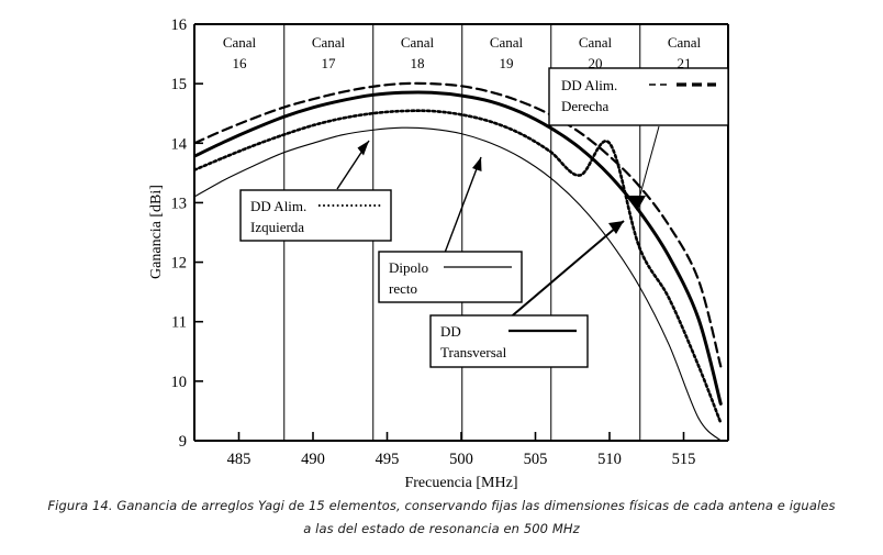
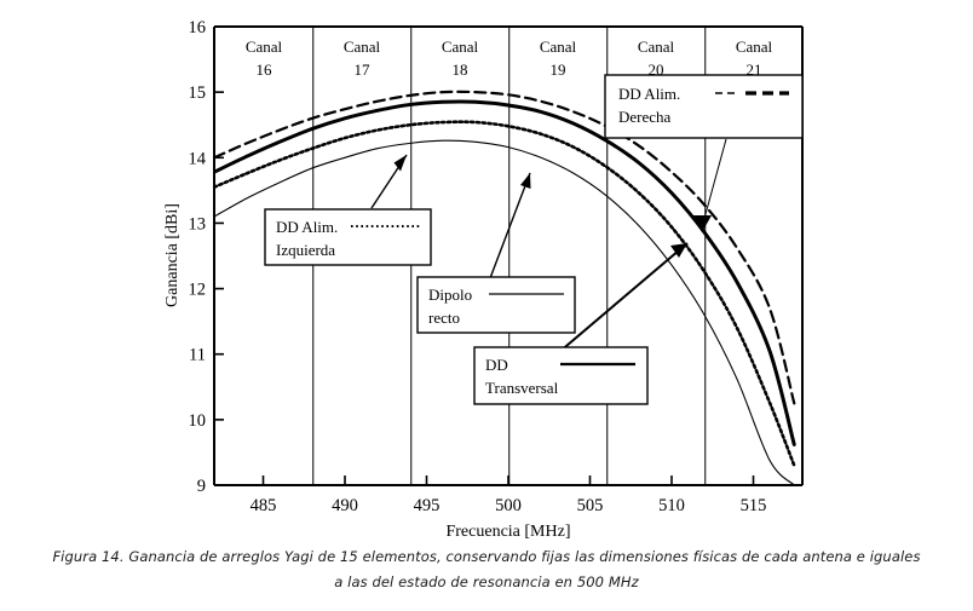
DD Alim. Izquierda/510: 14.0 -> 12.9
